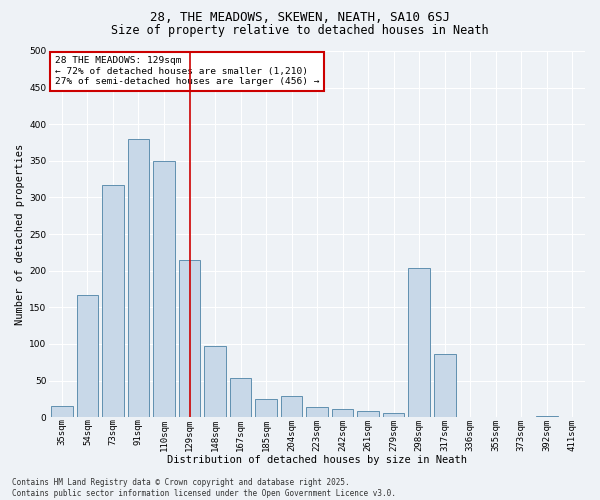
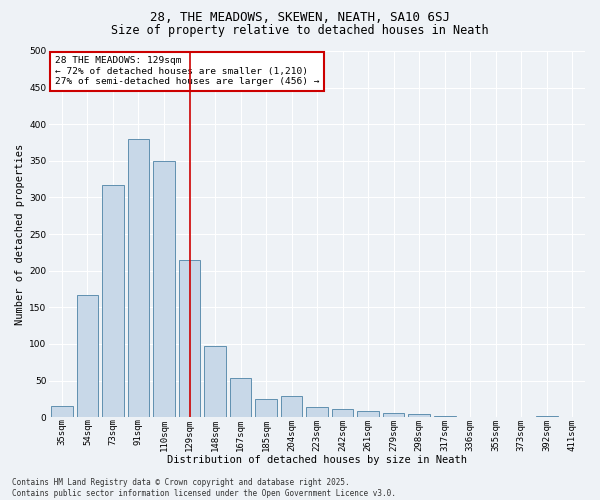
298sqm: 204 -> 4
317sqm: 86 -> 1
